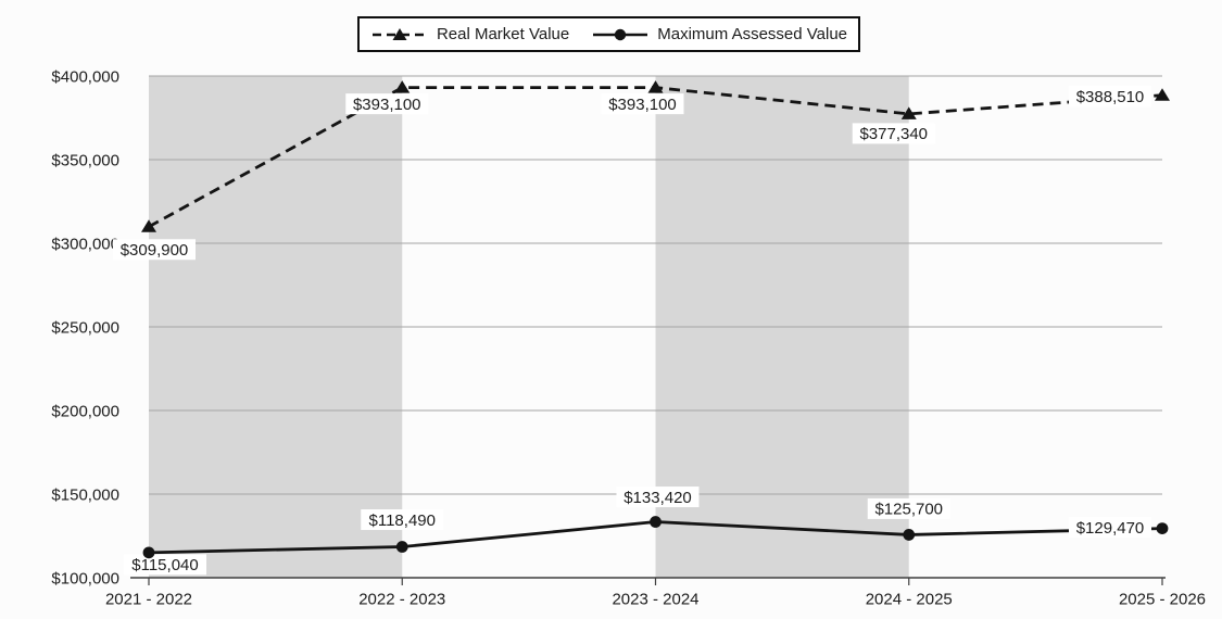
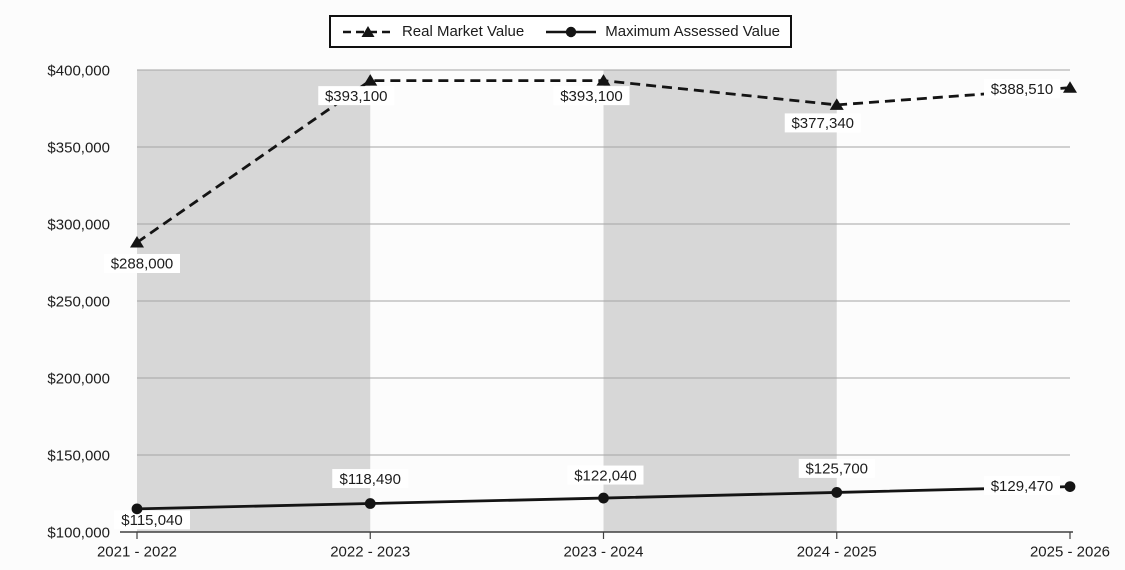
Real Market Value/2021 - 2022: $309,900 -> $288,000
Maximum Assessed Value/2023 - 2024: $133,420 -> $122,040
